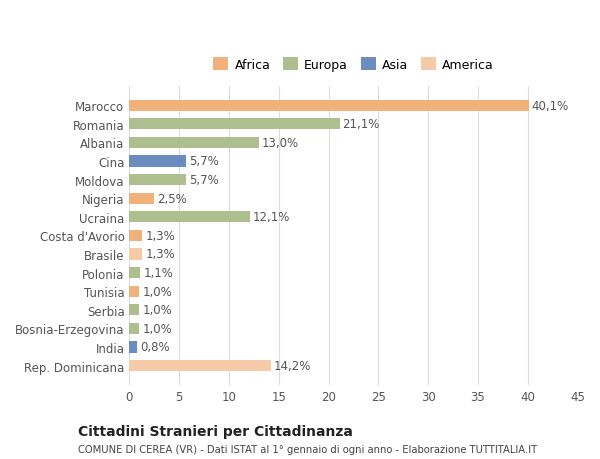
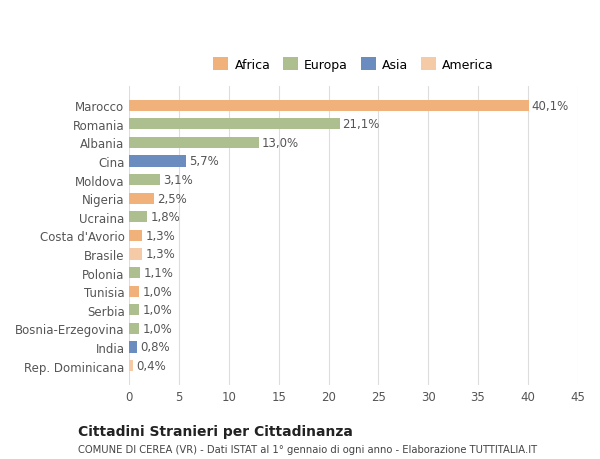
Moldova: 5,7% -> 3,1%
Ucraina: 12,1% -> 1,8%
Rep. Dominicana: 14,2% -> 0,4%
